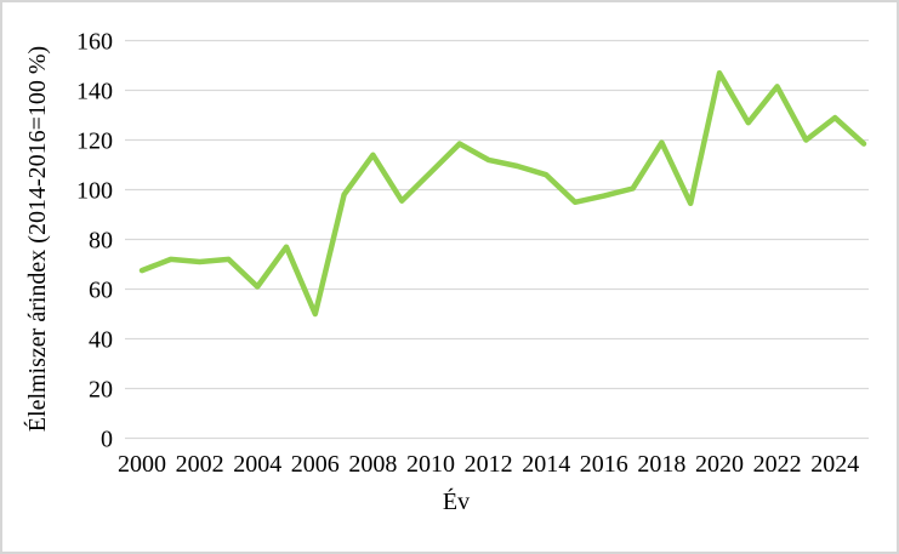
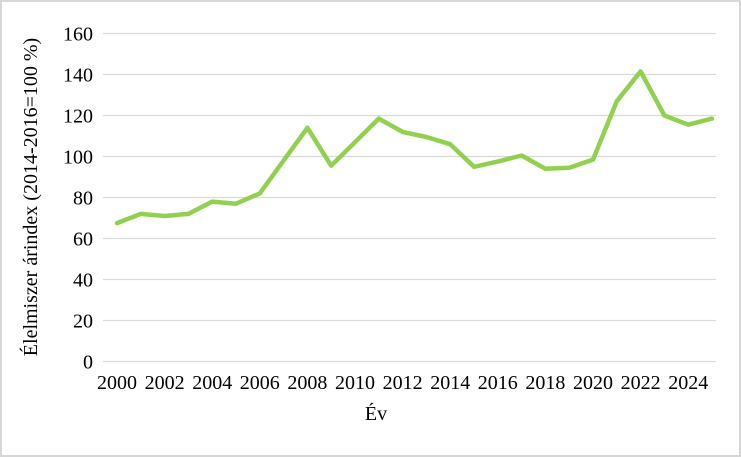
2004: 61 -> 78
2006: 50 -> 82
2018: 119 -> 94
2020: 147 -> 98
2024: 129 -> 116
